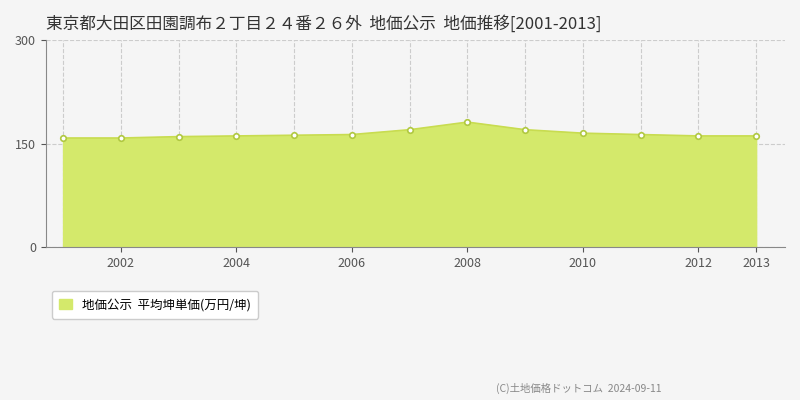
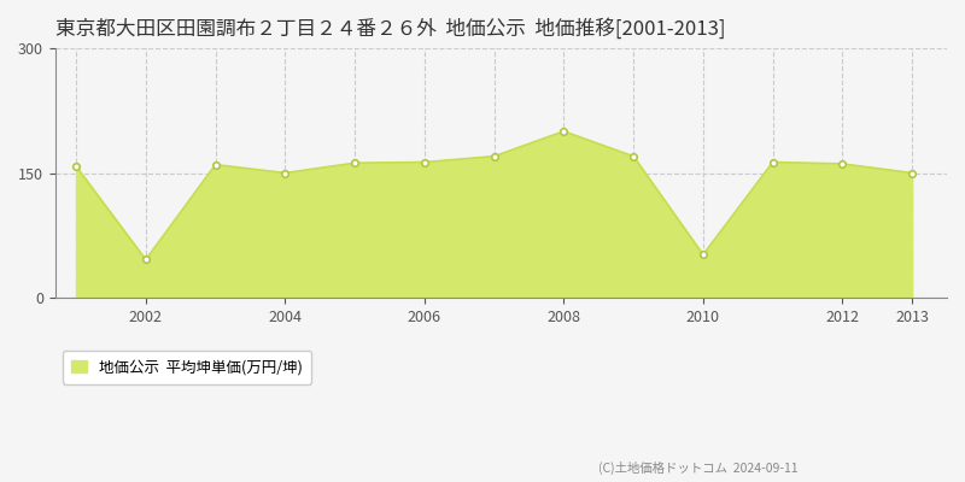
2002: 158 -> 46
2004: 161 -> 150
2008: 181 -> 200
2010: 165 -> 52
2013: 161 -> 150
